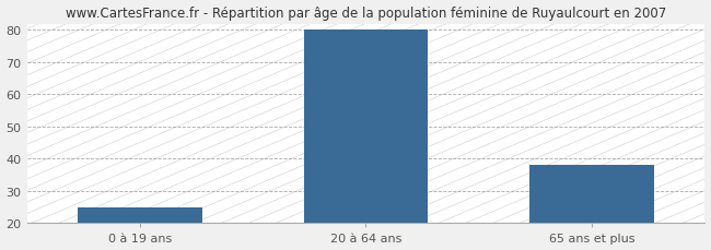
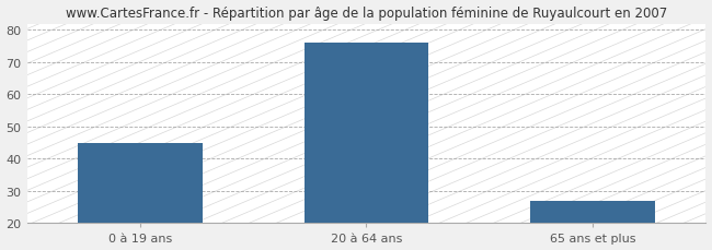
0 à 19 ans: 25 -> 45
20 à 64 ans: 80 -> 76
65 ans et plus: 38 -> 27
